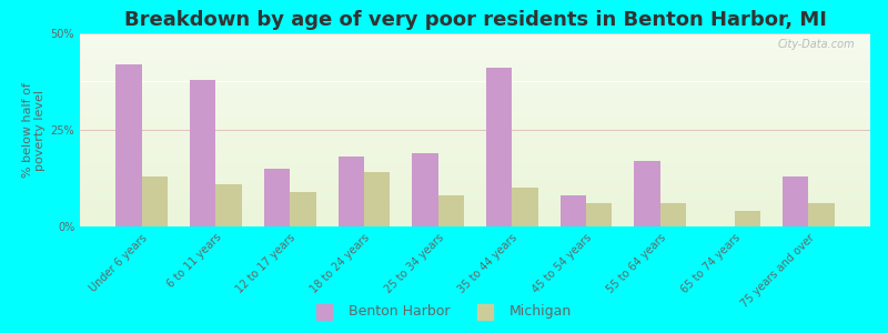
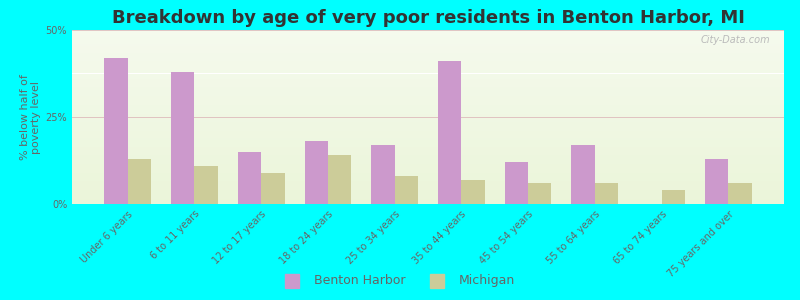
Benton Harbor/25 to 34 years: 19% -> 17%
Michigan/35 to 44 years: 10% -> 7%
Benton Harbor/45 to 54 years: 8% -> 12%
